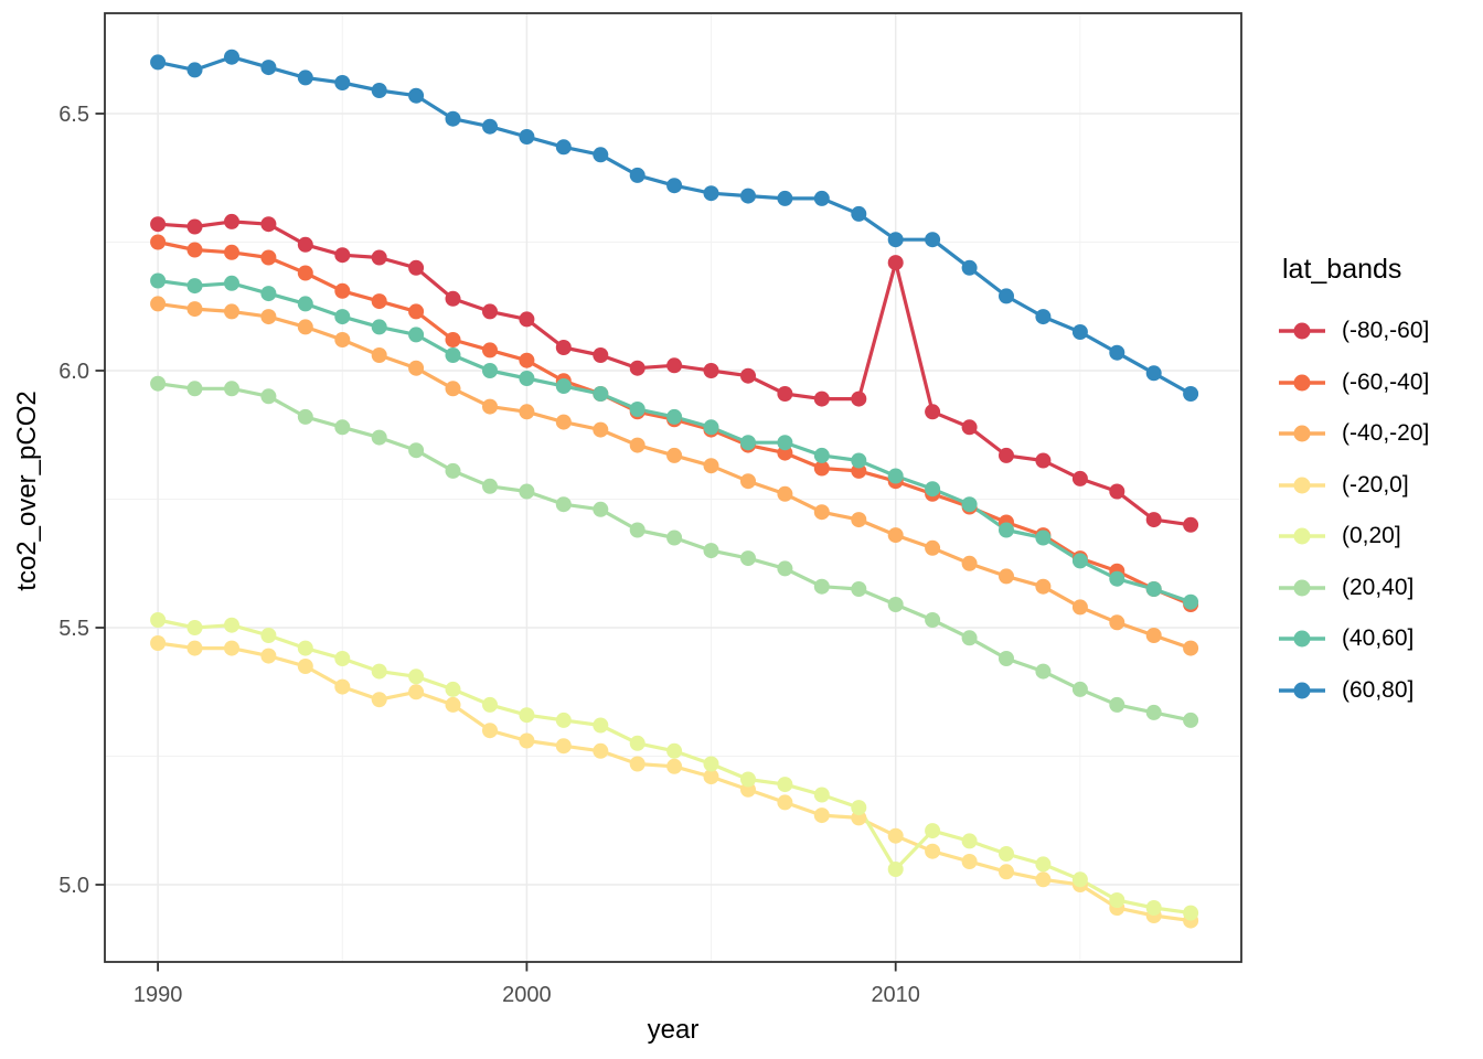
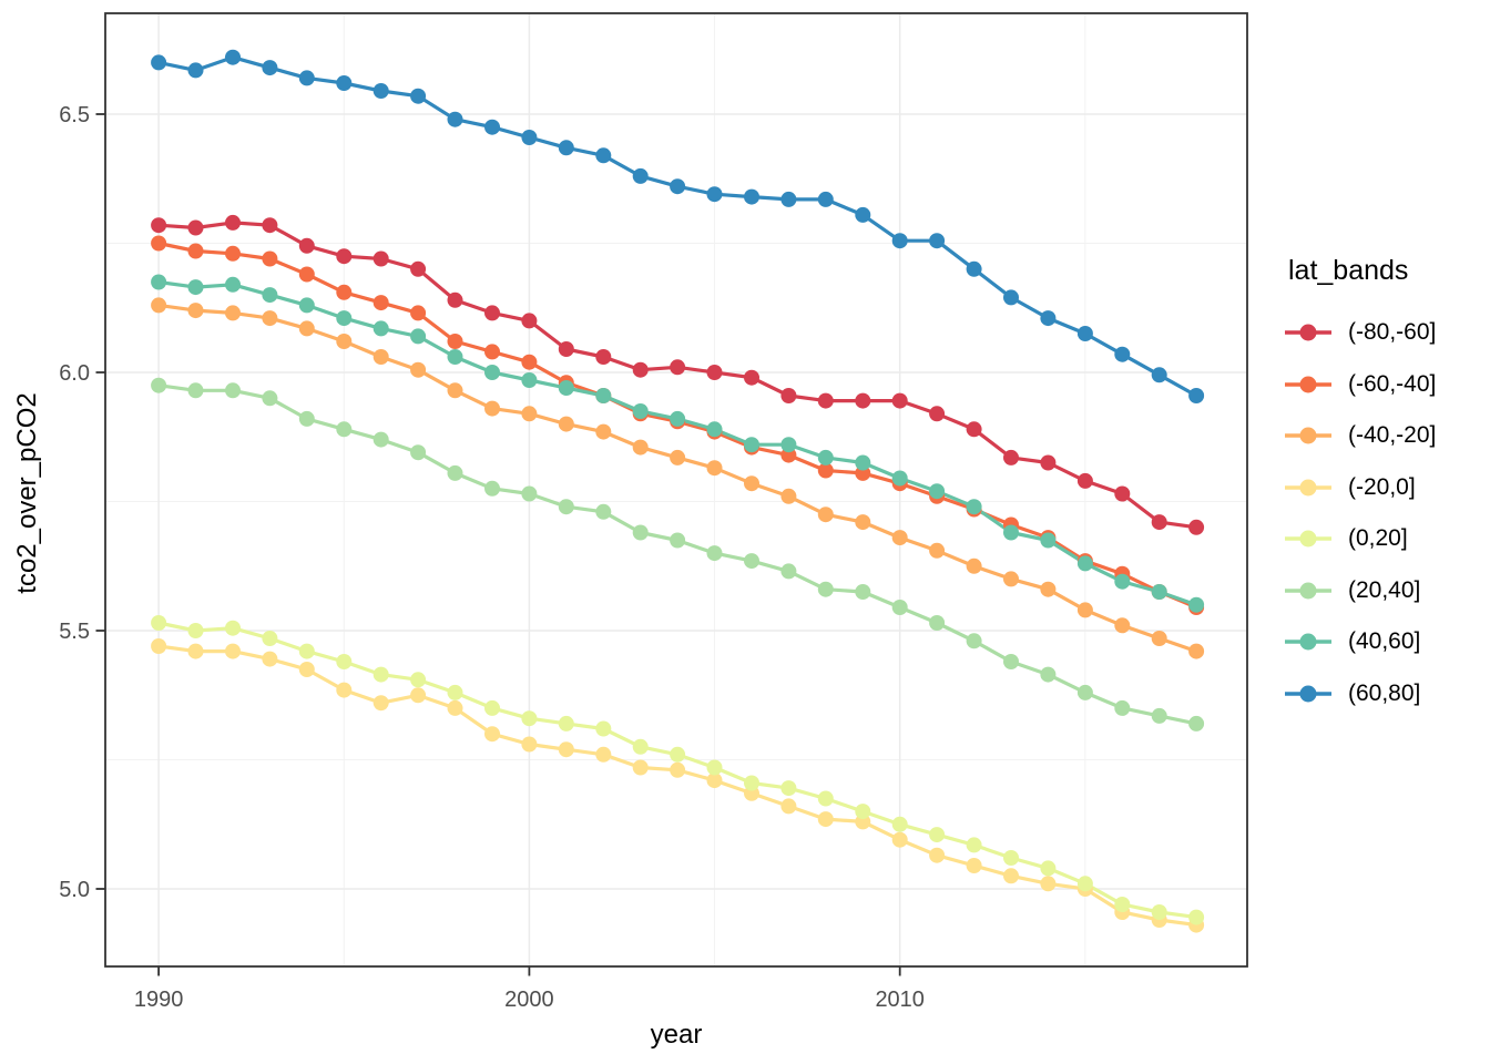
(-80,-60]/2010: 6.21 -> 5.95
(0,20]/2010: 5.03 -> 5.12
